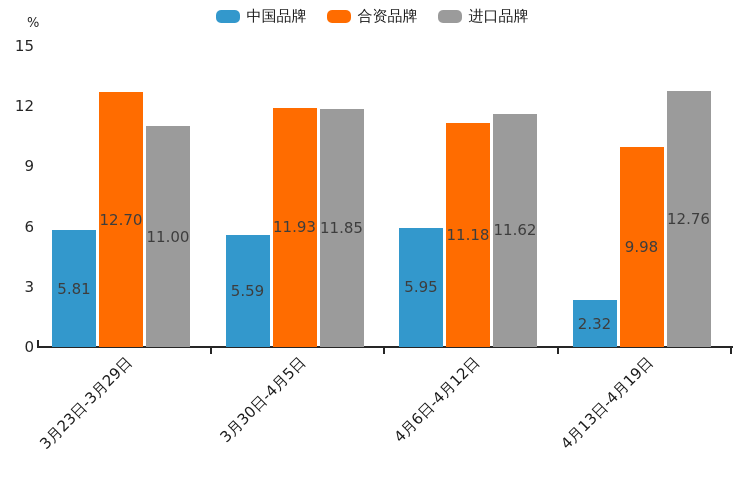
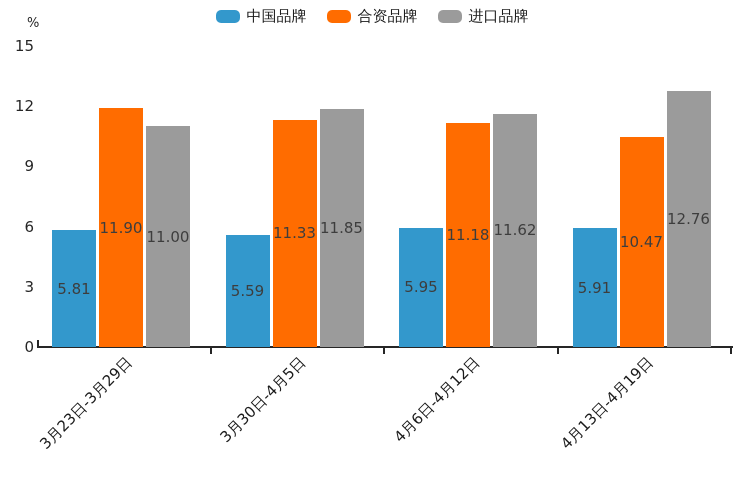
合资品牌/3月23日-3月29日: 12.70 -> 11.90
合资品牌/3月30日-4月5日: 11.93 -> 11.33
中国品牌/4月13日-4月19日: 2.32 -> 5.91
合资品牌/4月13日-4月19日: 9.98 -> 10.47
